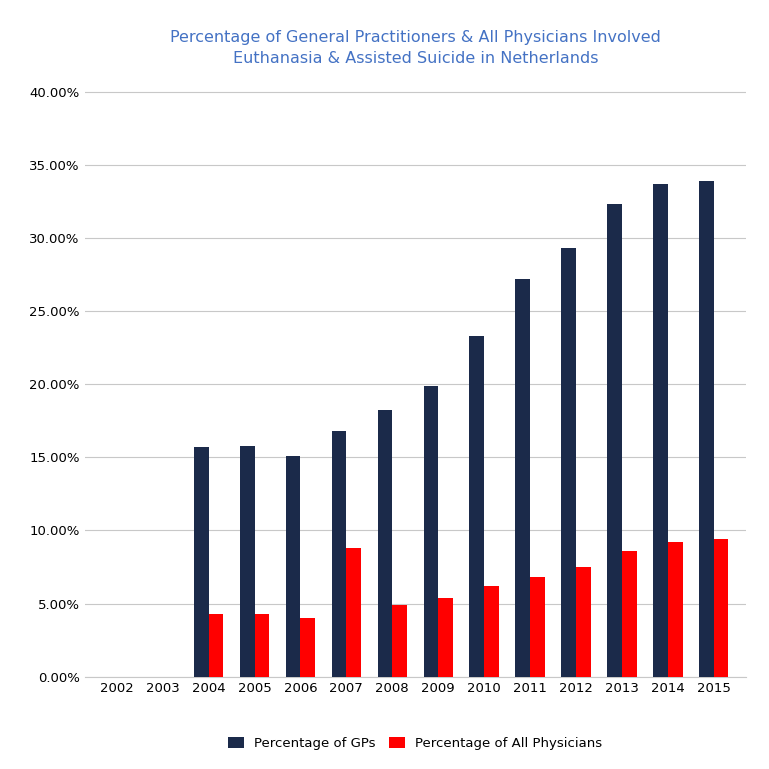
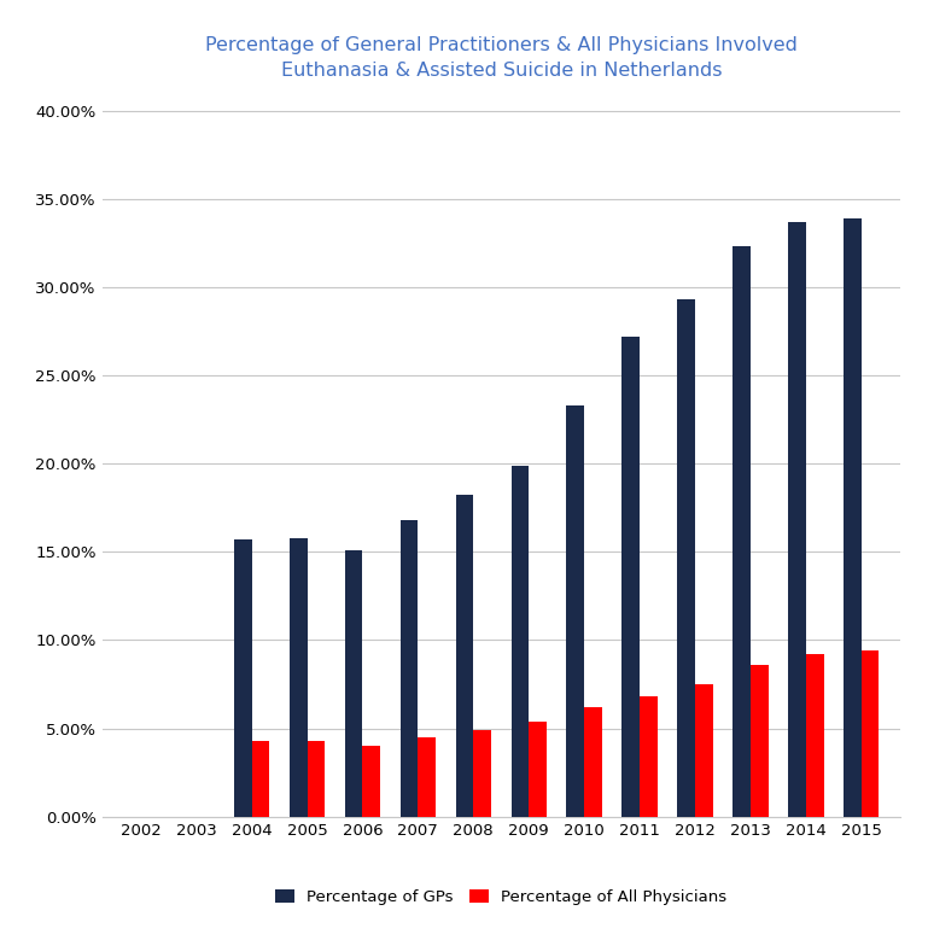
Percentage of All Physicians/2007: 8.8% -> 4.5%
